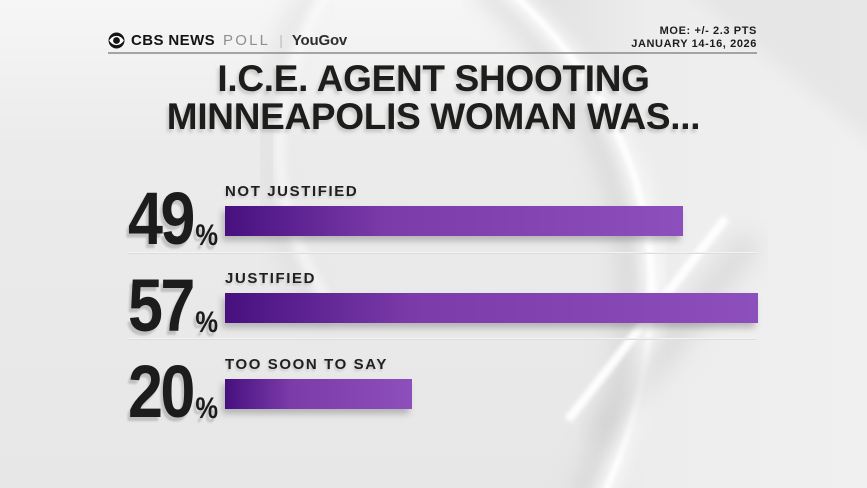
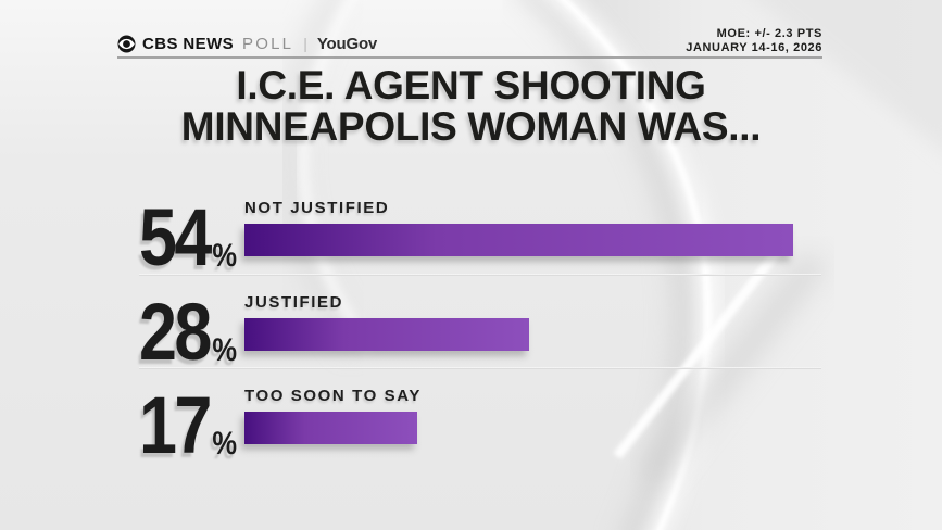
NOT JUSTIFIED: 49 -> 54
JUSTIFIED: 57 -> 28
TOO SOON TO SAY: 20 -> 17
